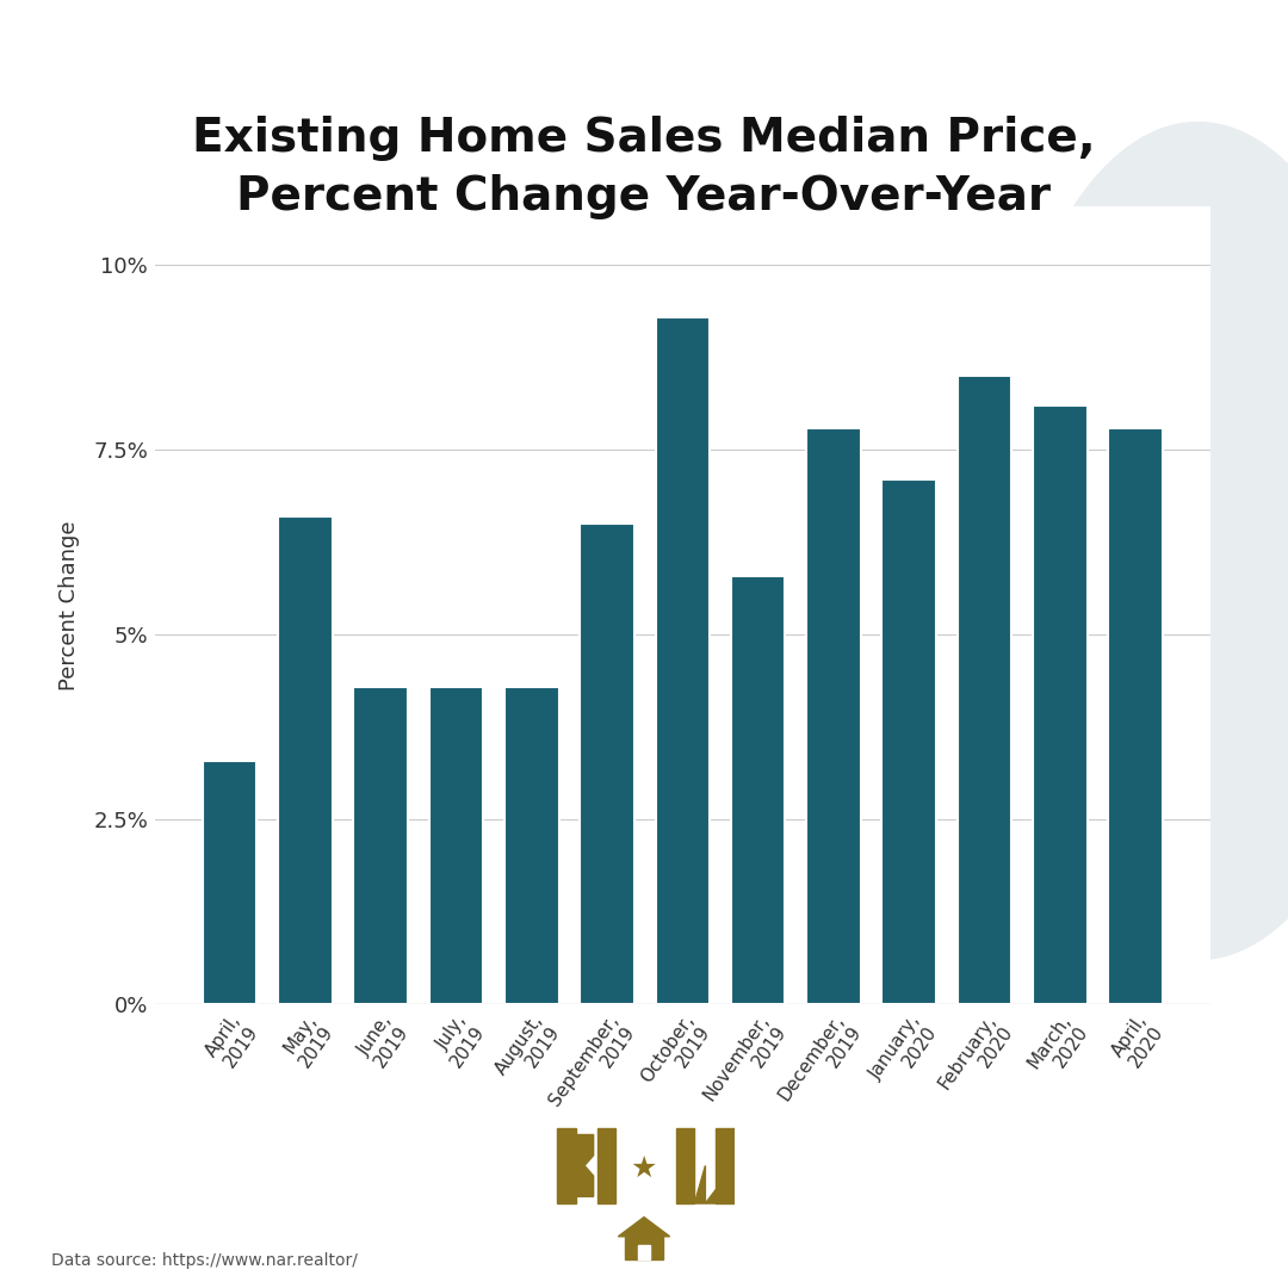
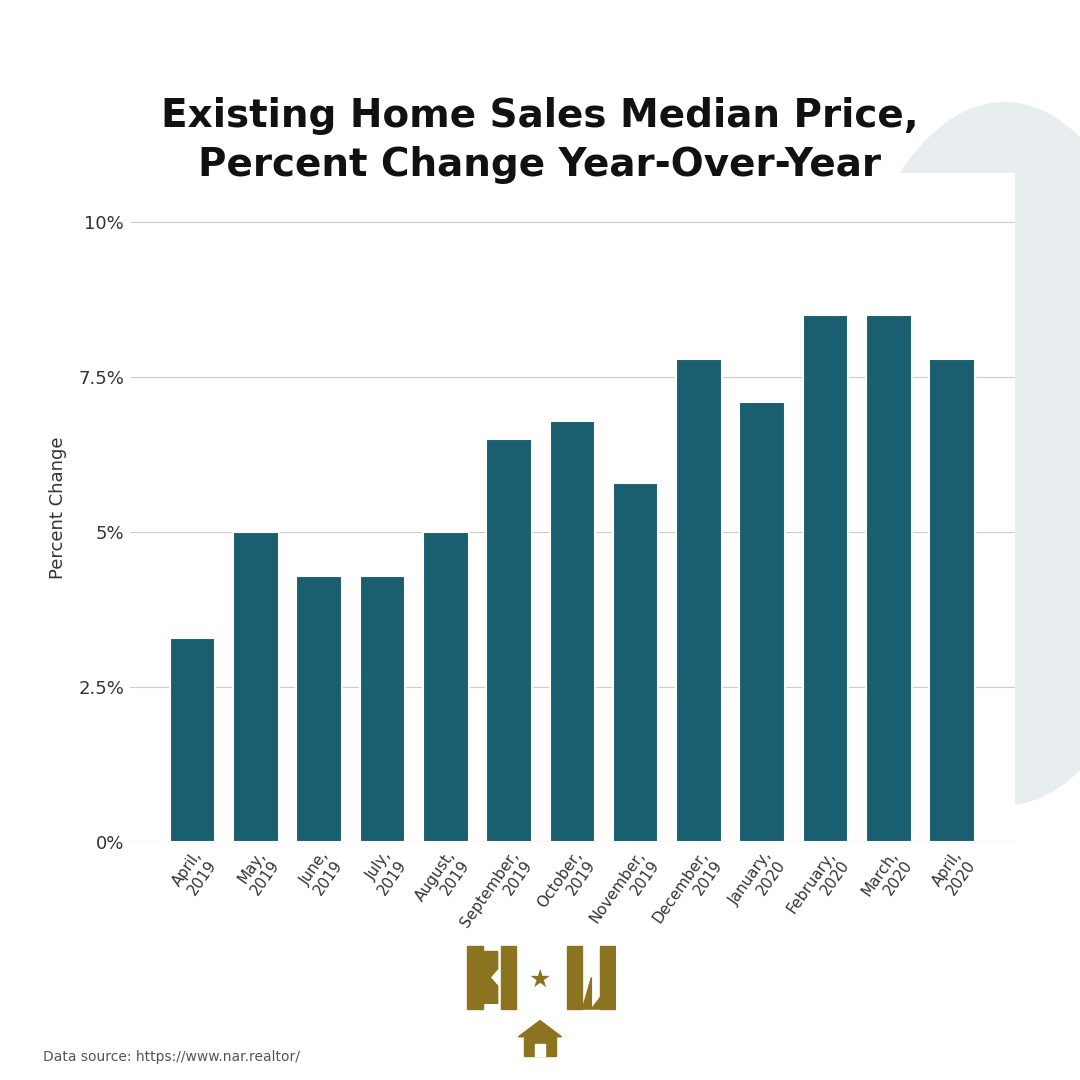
May, 2019: 6.6% -> 5.0%
August, 2019: 4.3% -> 5.0%
October, 2019: 9.3% -> 6.8%
March, 2020: 8.1% -> 8.5%
